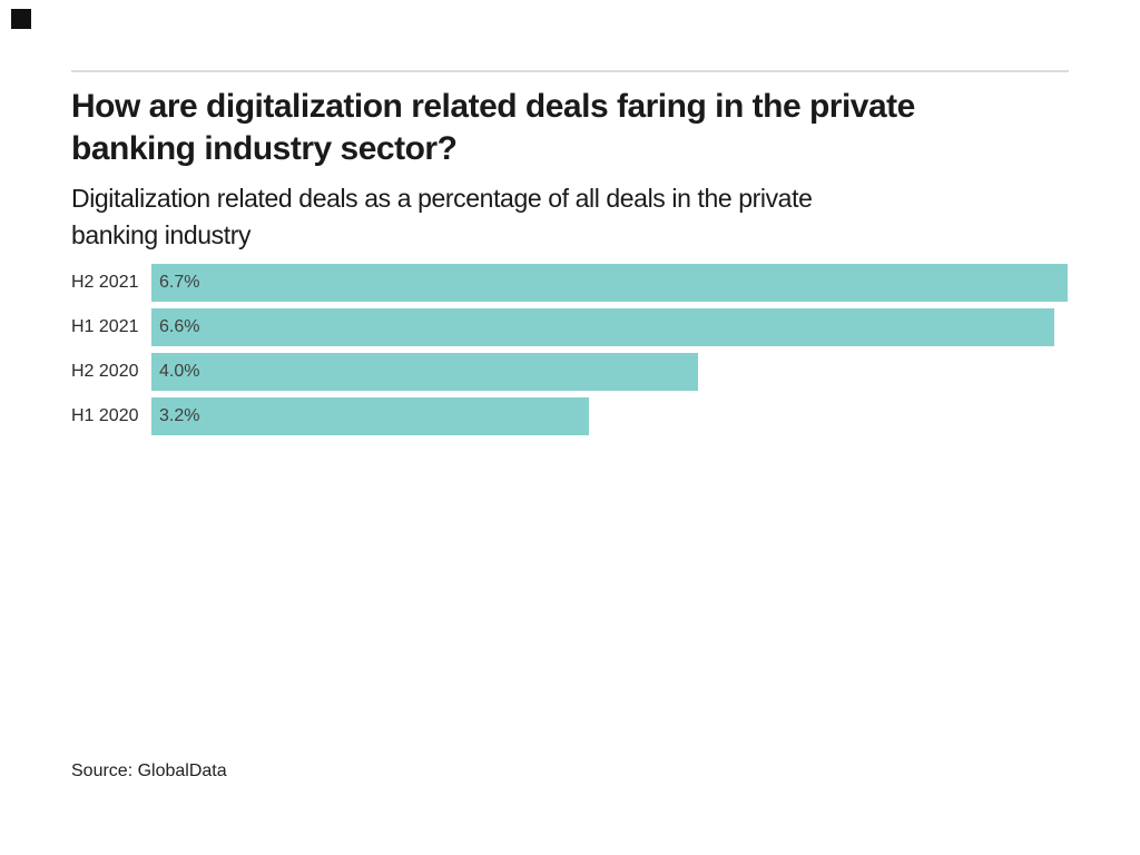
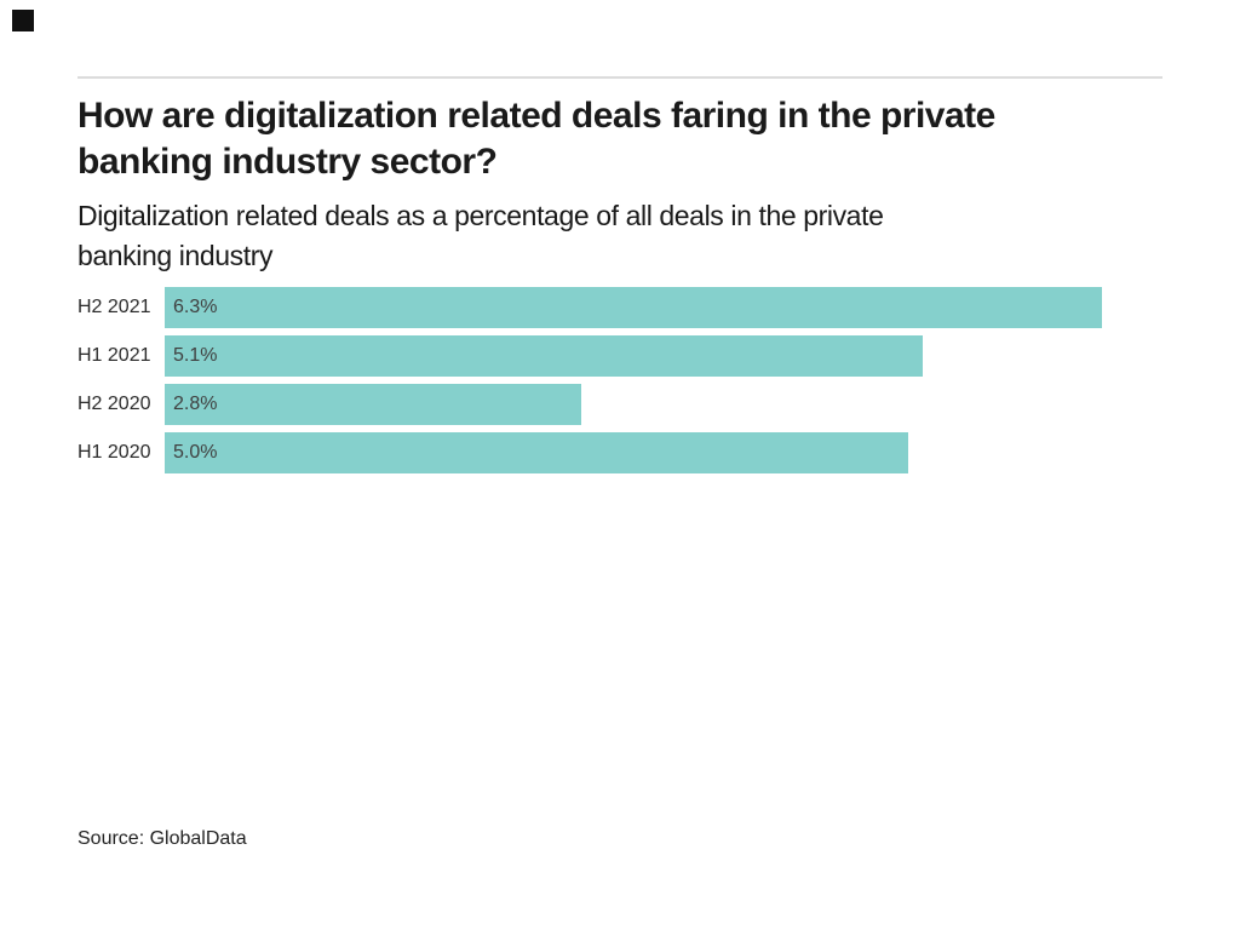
H2 2021: 6.7% -> 6.3%
H1 2021: 6.6% -> 5.1%
H2 2020: 4.0% -> 2.8%
H1 2020: 3.2% -> 5.0%
